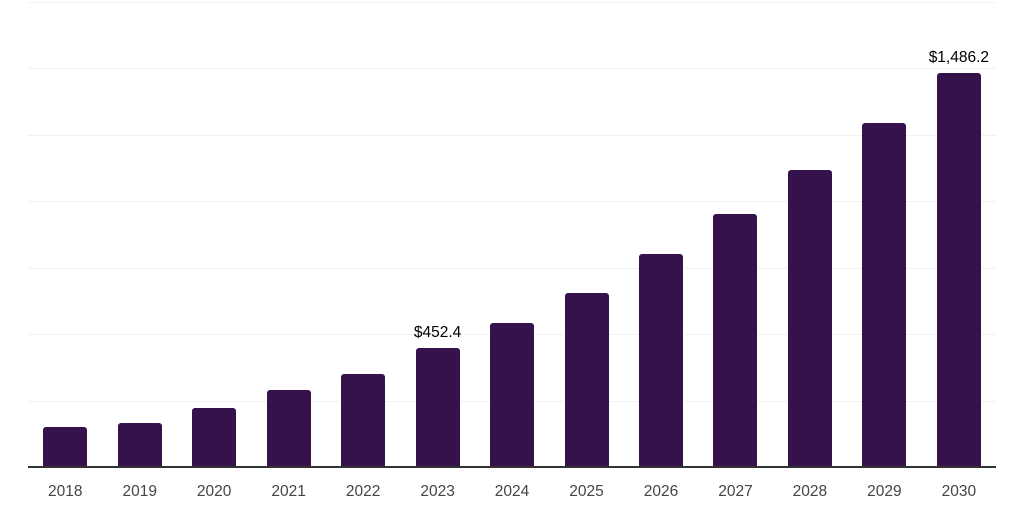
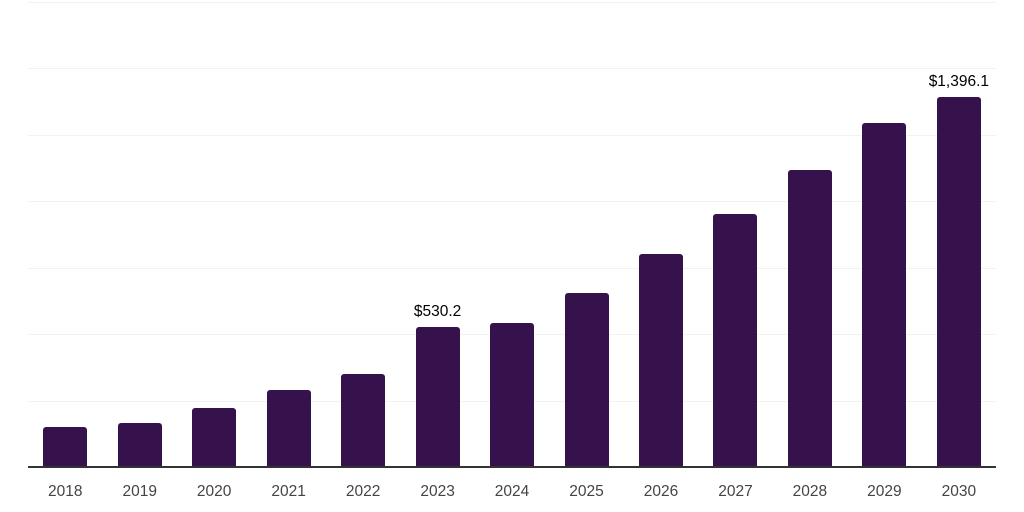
2023: $452.4 -> $530.2
2030: $1,486.2 -> $1,396.1
